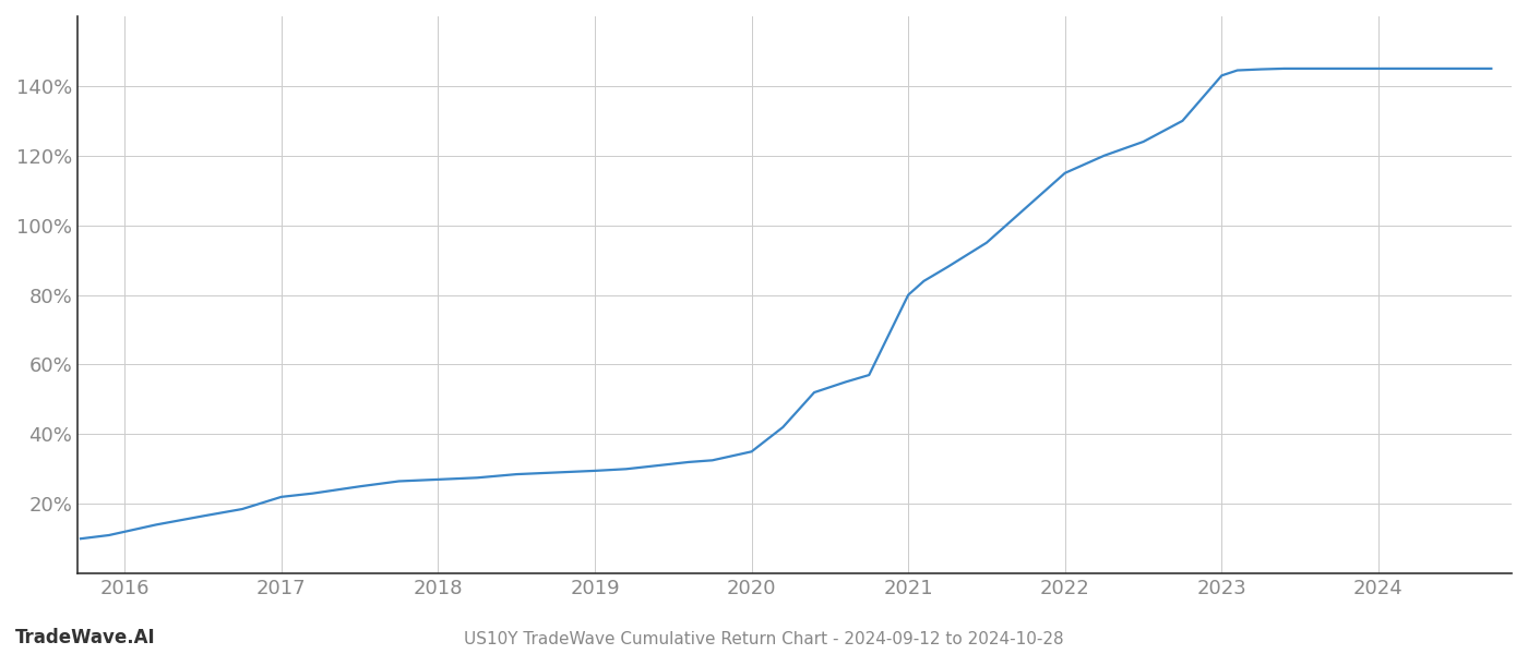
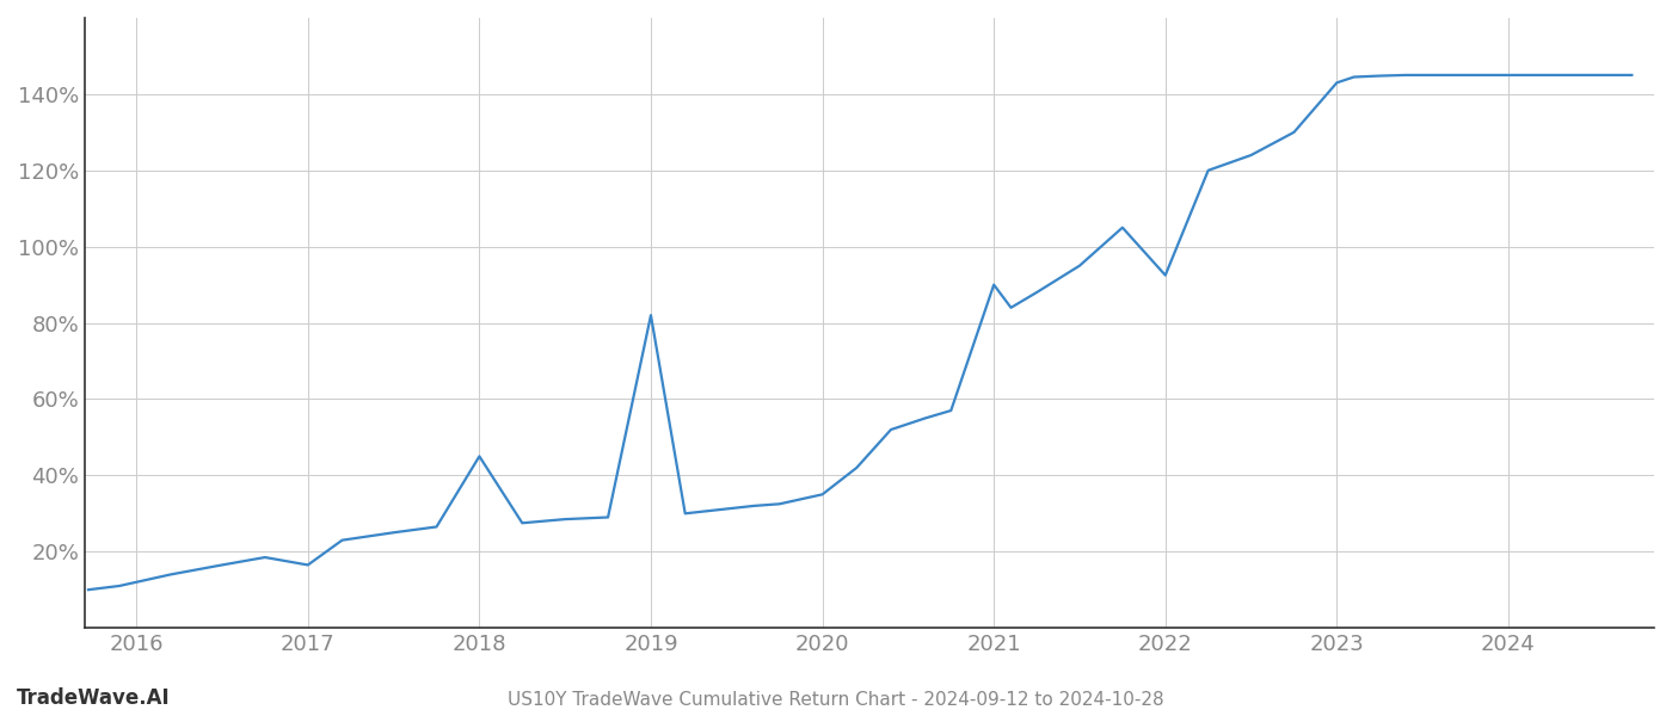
2017: 22.0% -> 16.5%
2018: 27.0% -> 45.0%
2019: 29.5% -> 82.0%
2021: 80.0% -> 90.0%
2022: 115.0% -> 92.5%
